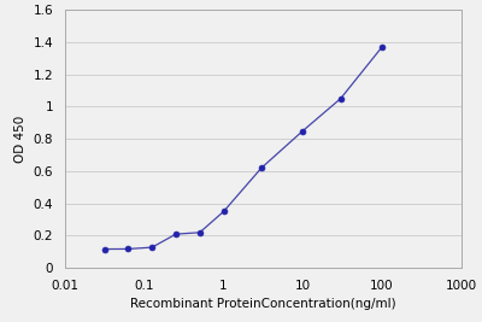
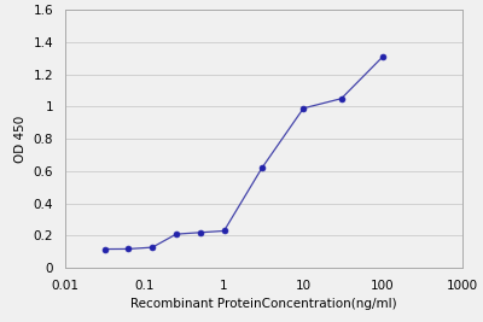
1: 0.35 -> 0.23
10: 0.85 -> 0.99
100: 1.37 -> 1.31
